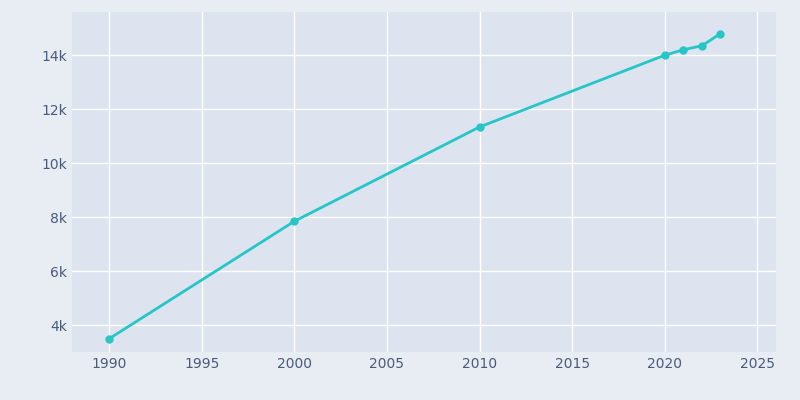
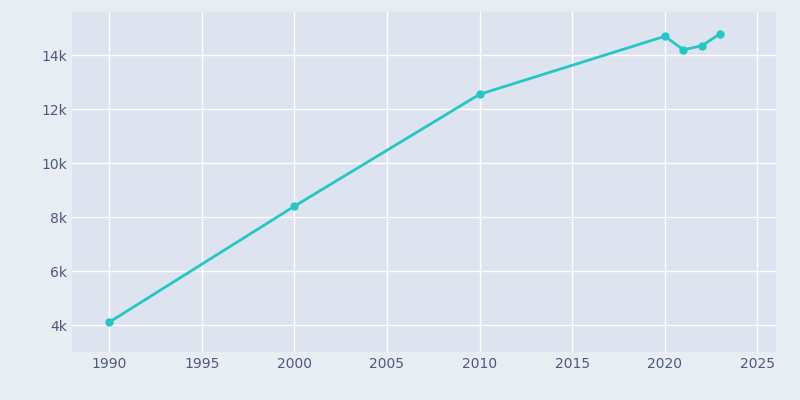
1990: 3.49k -> 4.10k
2000: 7.84k -> 8.40k
2010: 11.34k -> 12.55k
2020: 14.00k -> 14.70k
